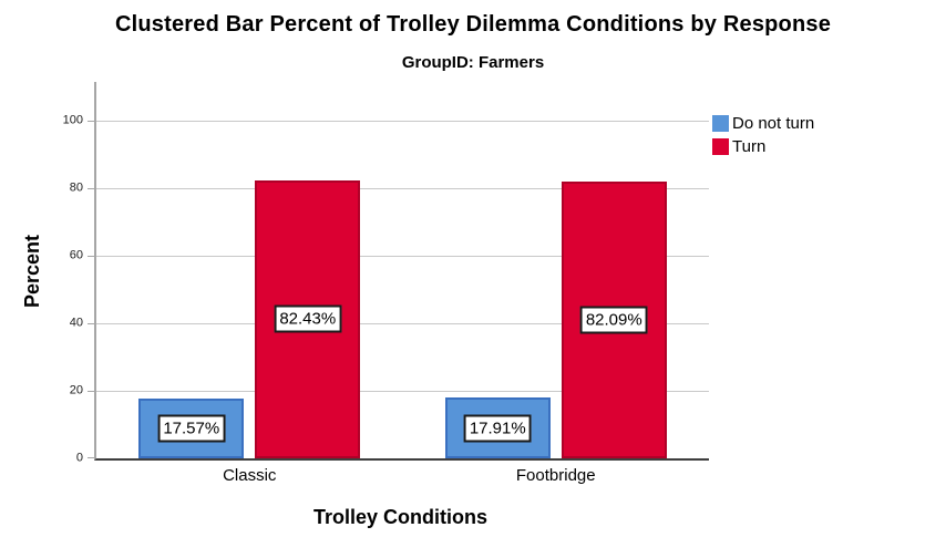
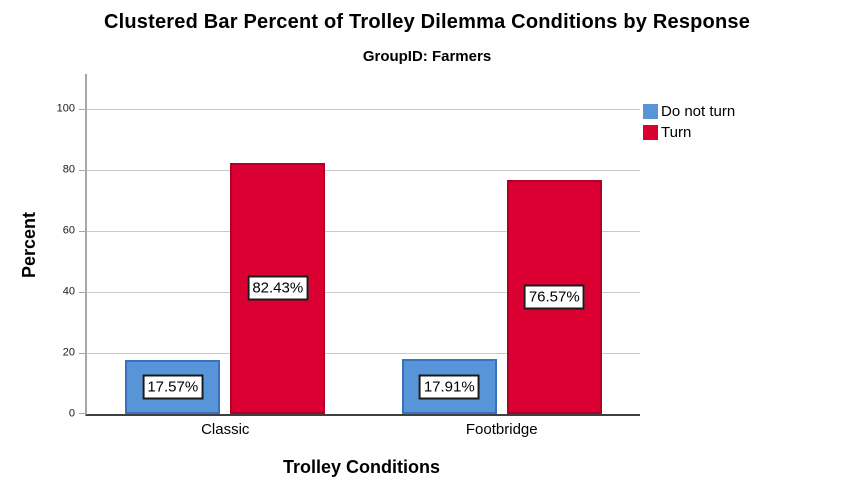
Turn/Footbridge: 82.09% -> 76.57%
